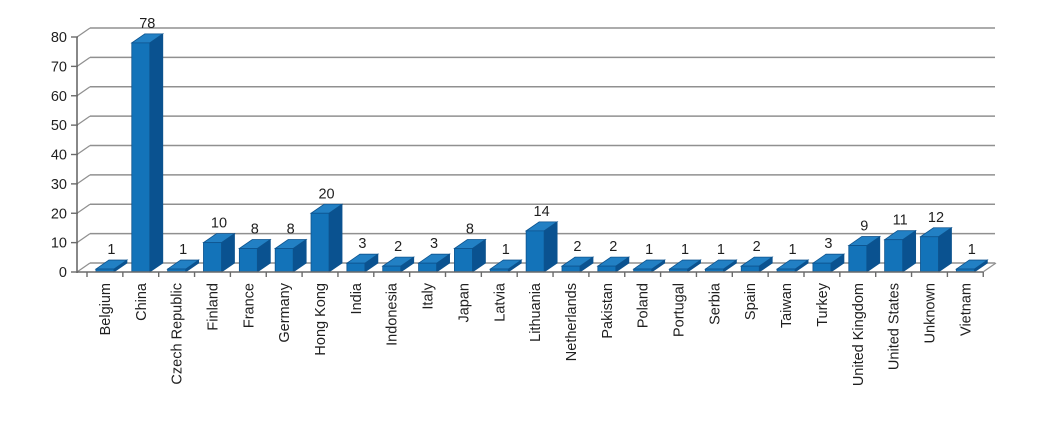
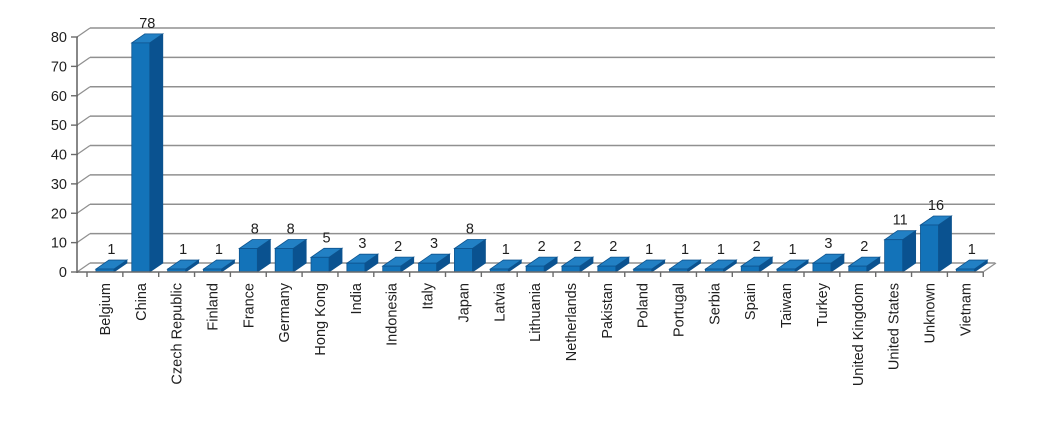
Finland: 10 -> 1
Hong Kong: 20 -> 5
Lithuania: 14 -> 2
United Kingdom: 9 -> 2
Unknown: 12 -> 16
